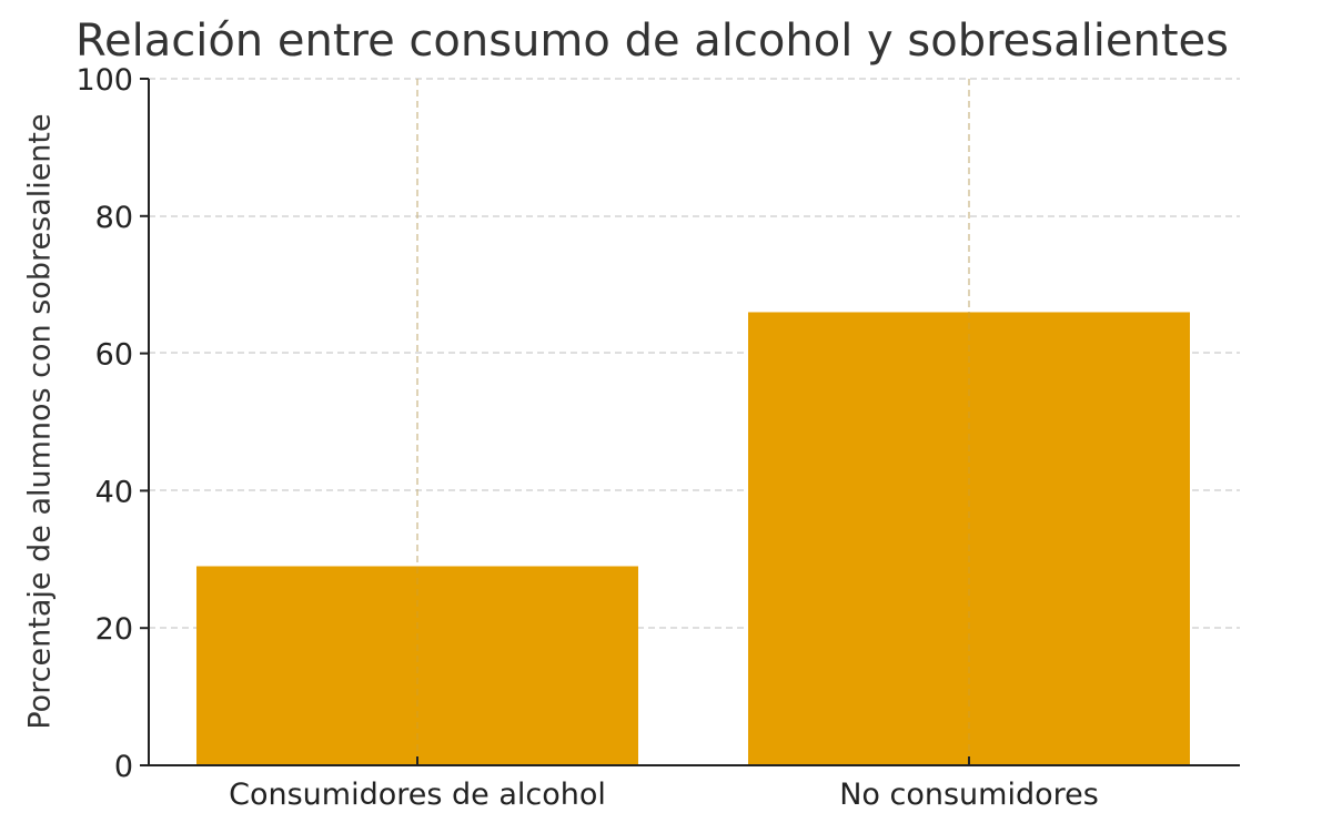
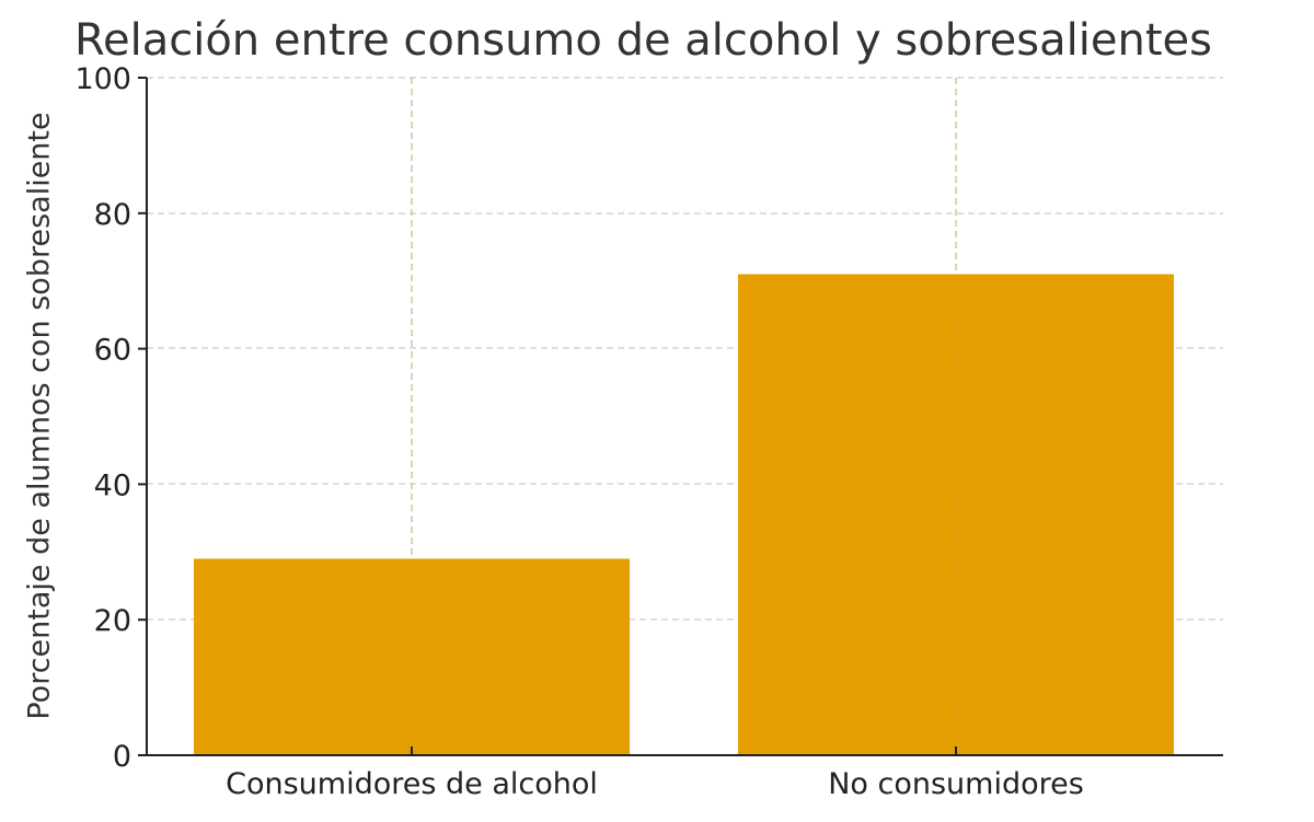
No consumidores: 66 -> 71
